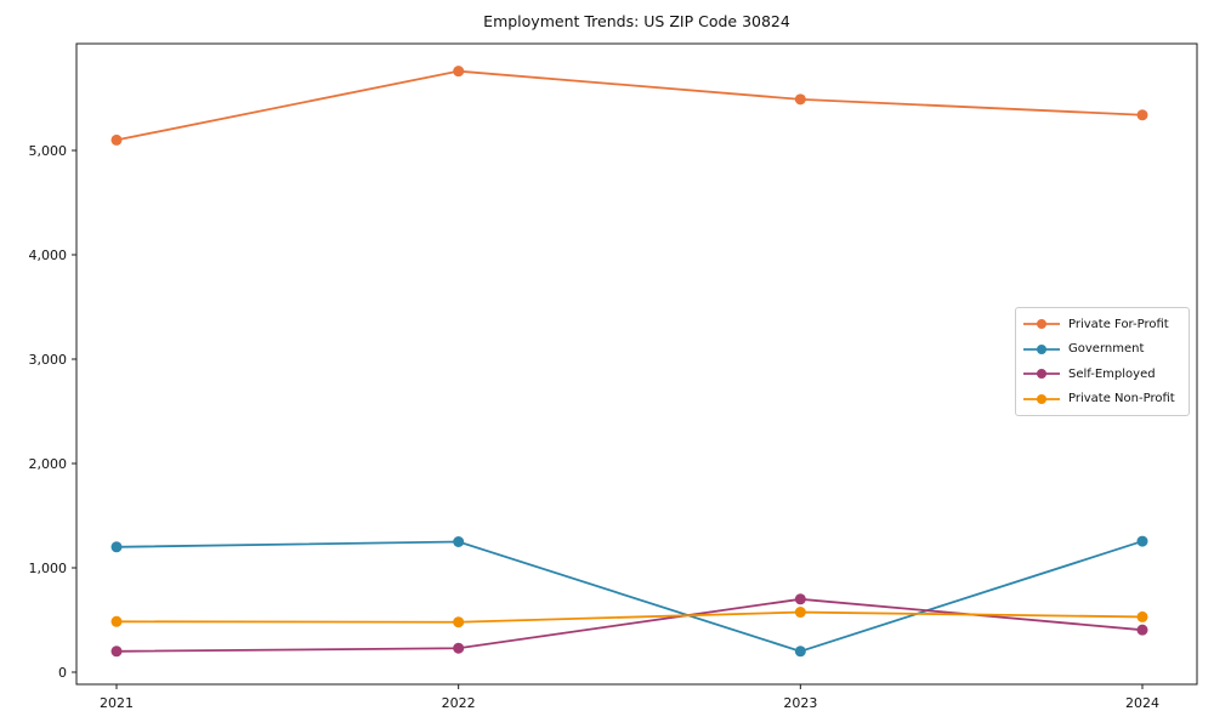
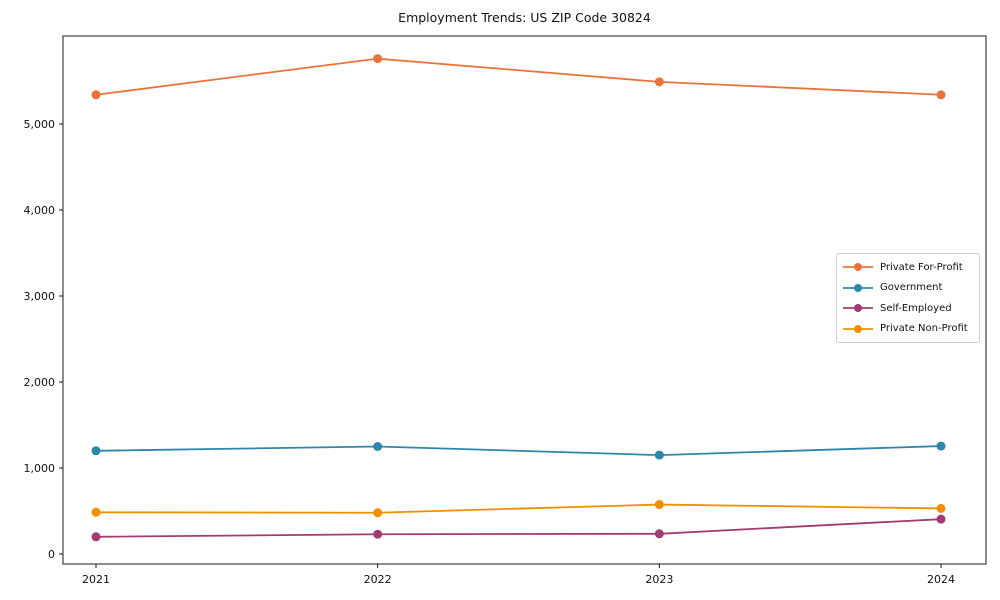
Private For-Profit/2021: 5100 -> 5300
Government/2023: 200 -> 1200
Self-Employed/2023: 700 -> 200
